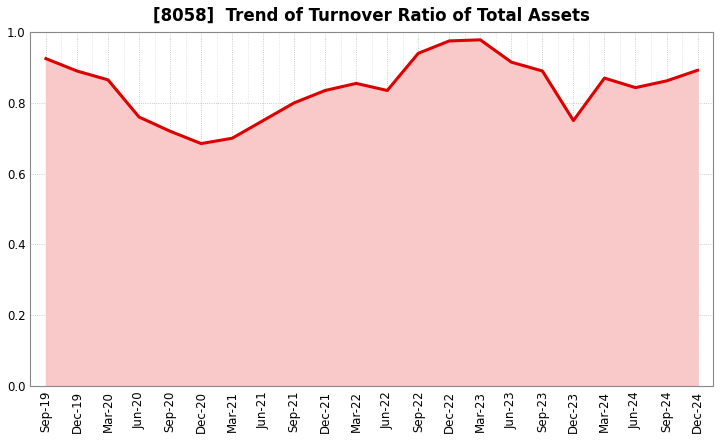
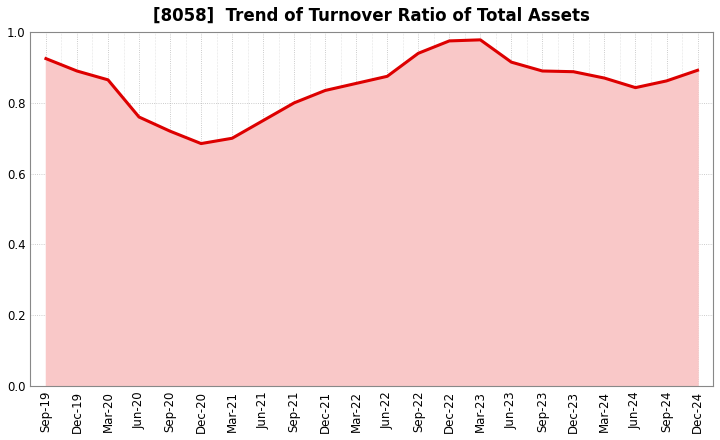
Jun-22: 0.835 -> 0.875
Dec-23: 0.750 -> 0.888
